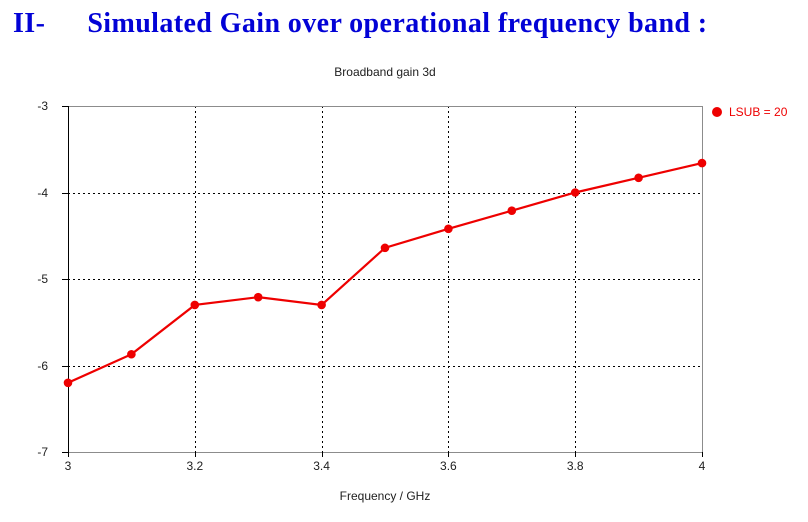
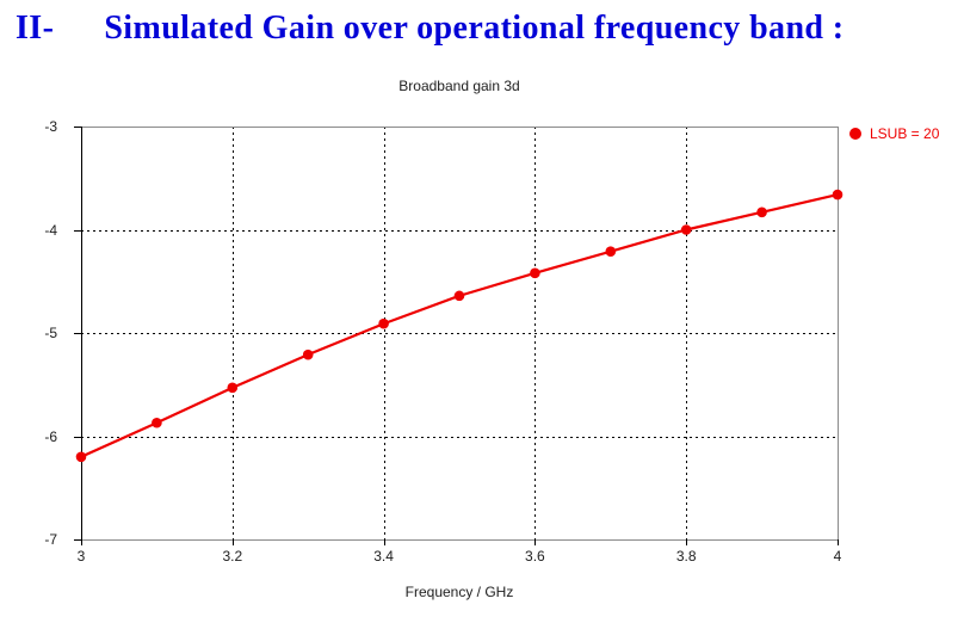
3.2: -5.3 -> -5.5
3.4: -5.3 -> -4.9
